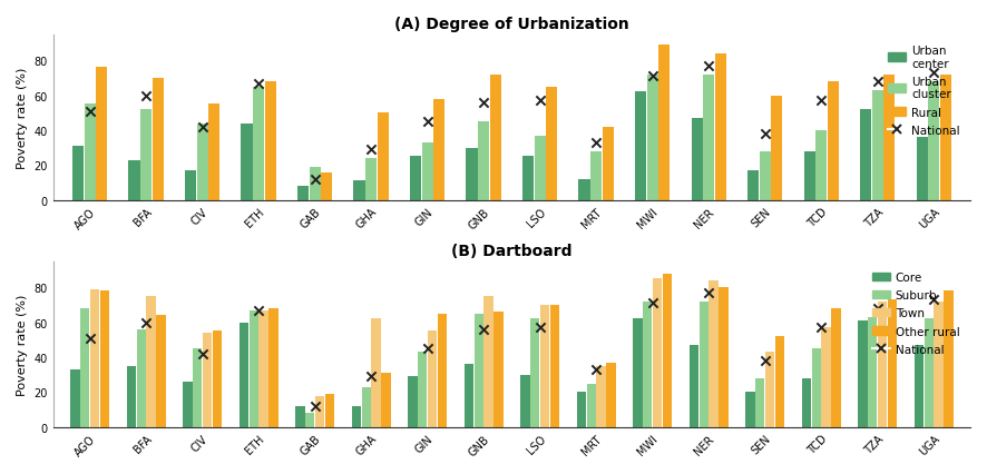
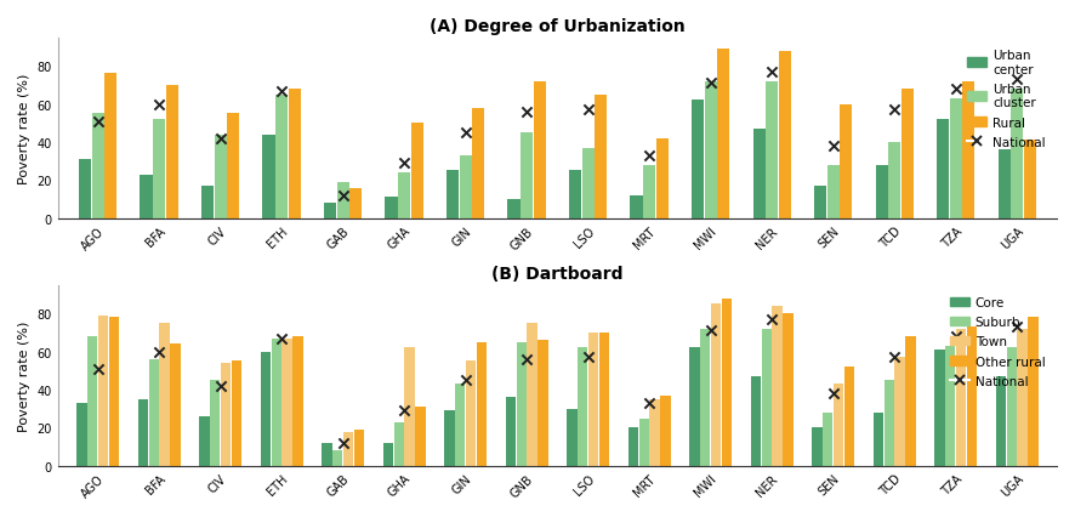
(A) Degree of Urbanization/Urban center/GNB: 30 -> 10
(A) Degree of Urbanization/Rural/NER: 84 -> 88
(A) Degree of Urbanization/Rural/UGA: 72 -> 41
